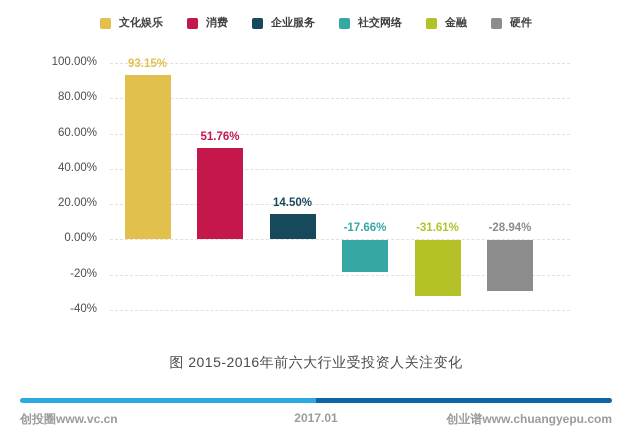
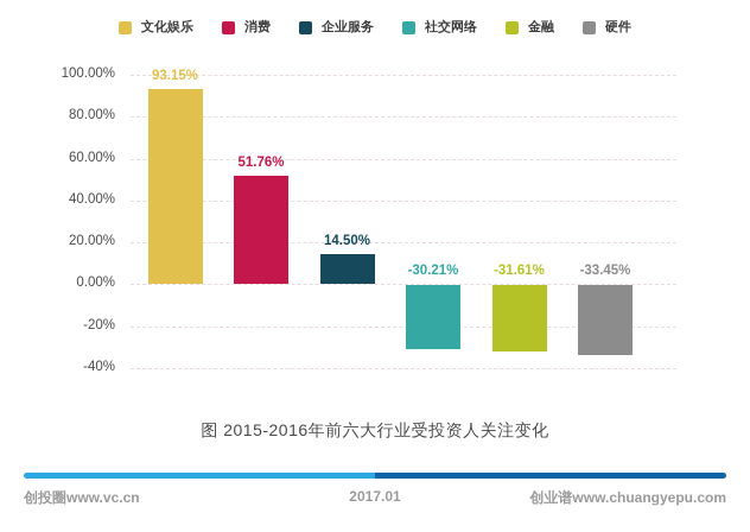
社交网络: -17.66% -> -30.21%
硬件: -28.94% -> -33.45%
